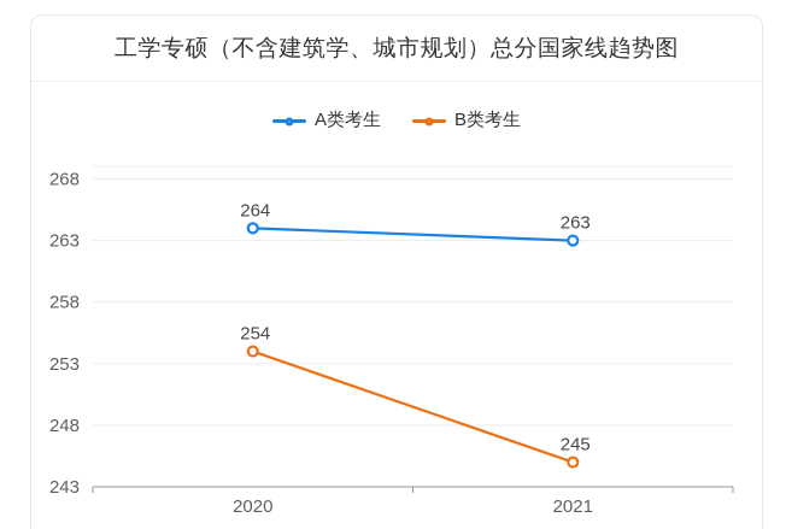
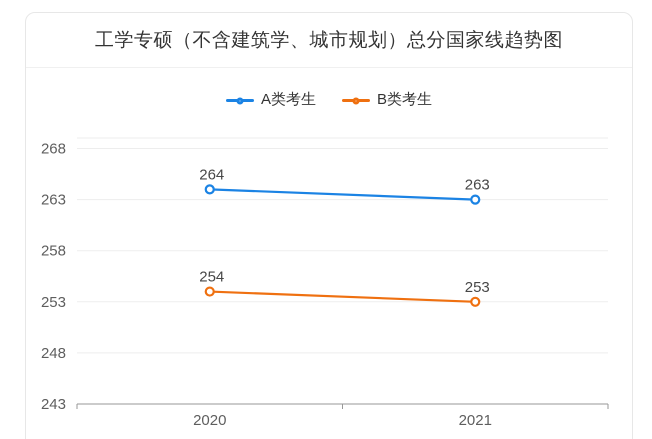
B类考生/2021: 245 -> 253
